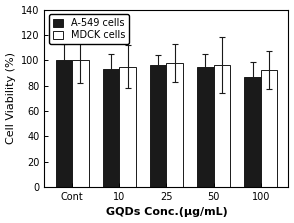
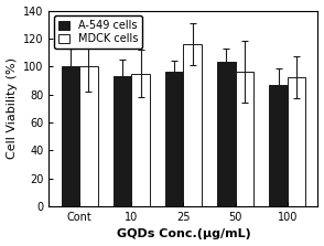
MDCK cells/25: 98 -> 116
A-549 cells/50: 95 -> 103
